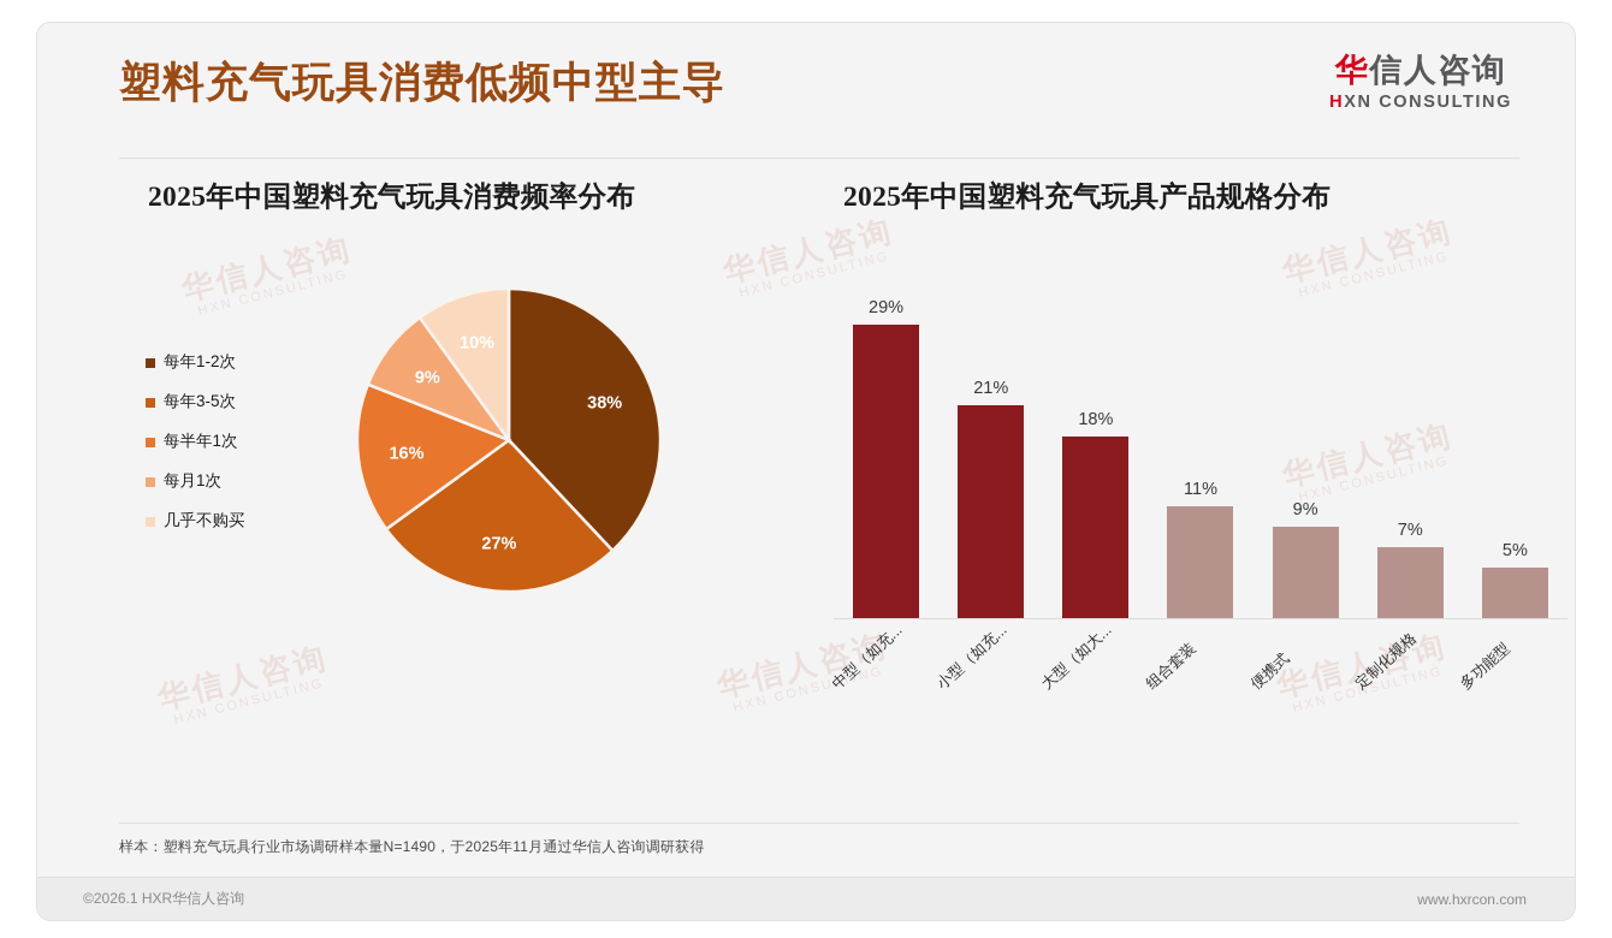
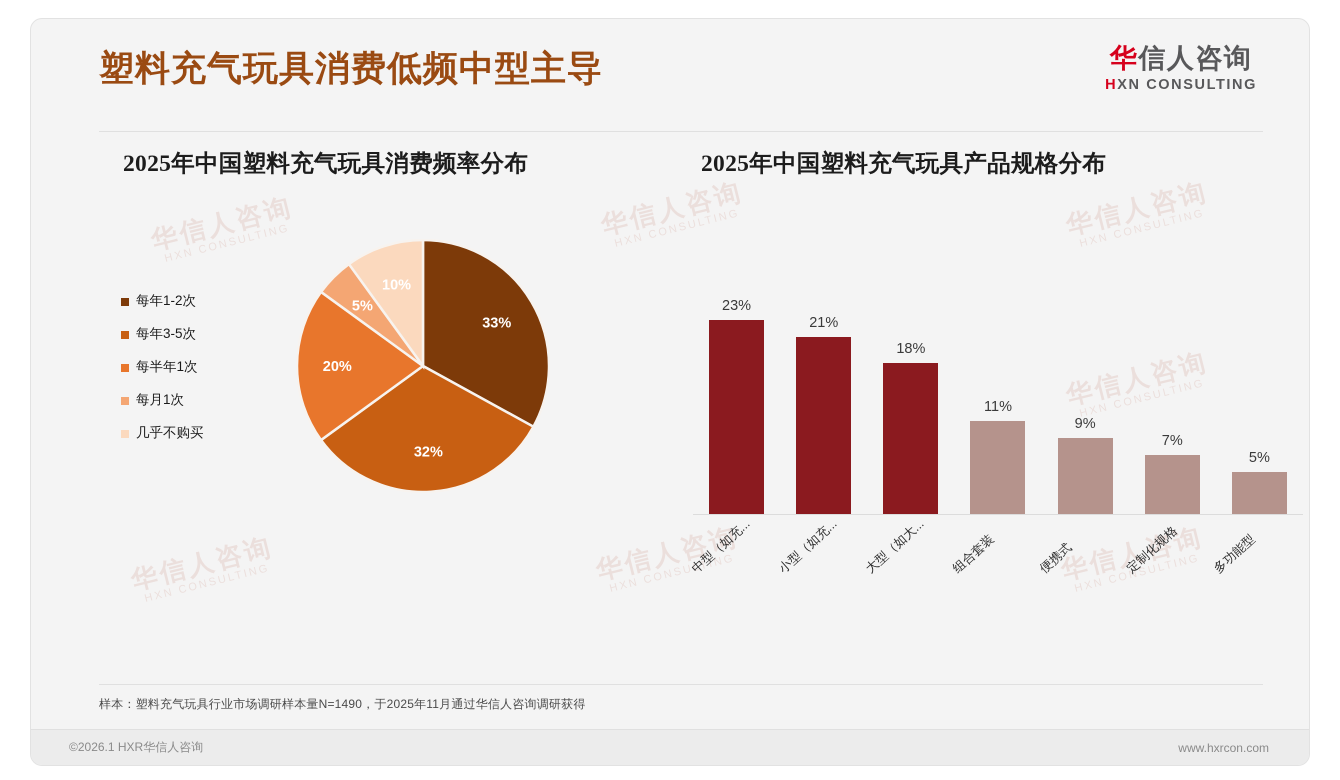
2025年中国塑料充气玩具消费频率分布/每年1-2次: 38% -> 33%
2025年中国塑料充气玩具消费频率分布/每年3-5次: 27% -> 32%
2025年中国塑料充气玩具消费频率分布/每半年1次: 16% -> 20%
2025年中国塑料充气玩具消费频率分布/每月1次: 9% -> 5%
2025年中国塑料充气玩具产品规格分布/中型（如充...: 29% -> 23%
